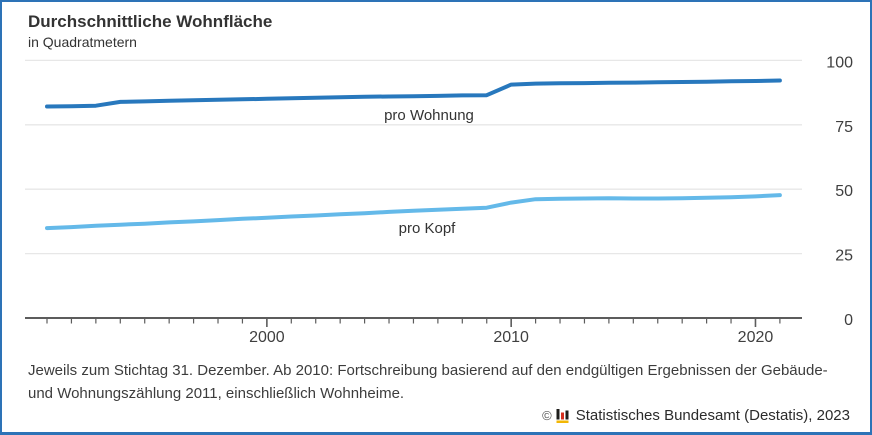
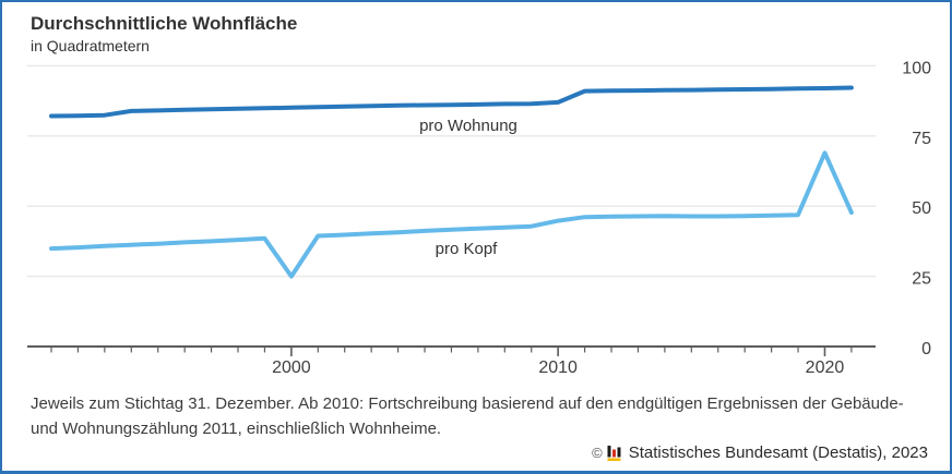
pro Kopf/2000: 39 -> 25
pro Wohnung/2010: 91 -> 87
pro Kopf/2020: 47 -> 69
